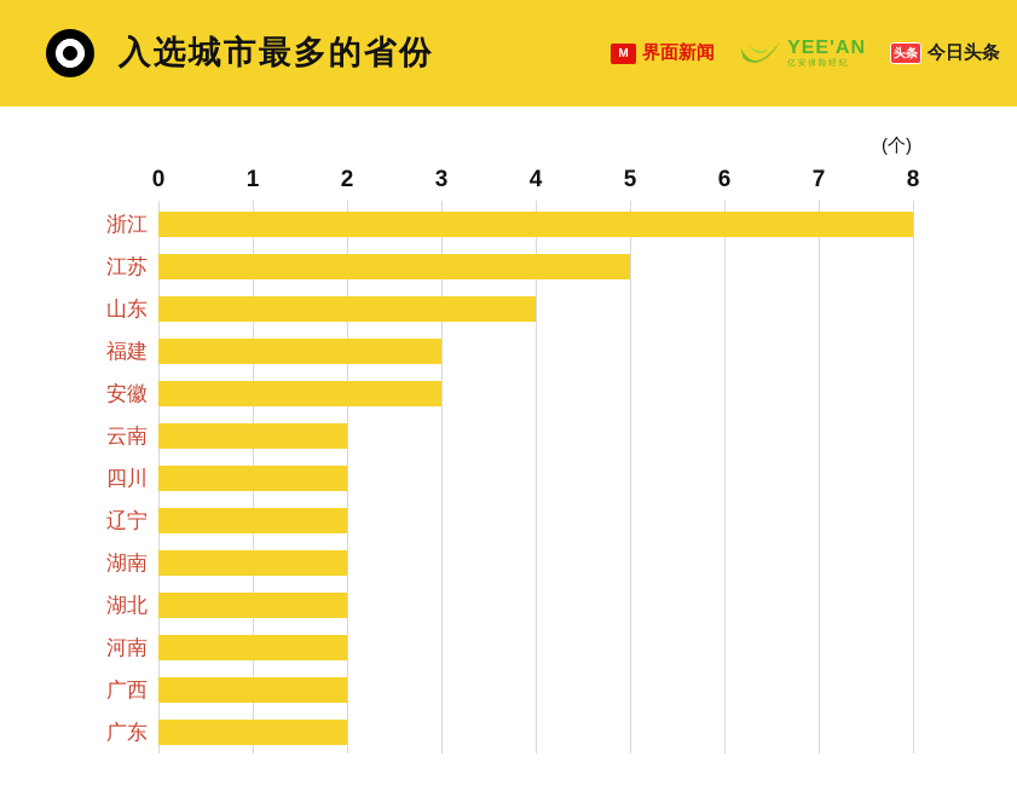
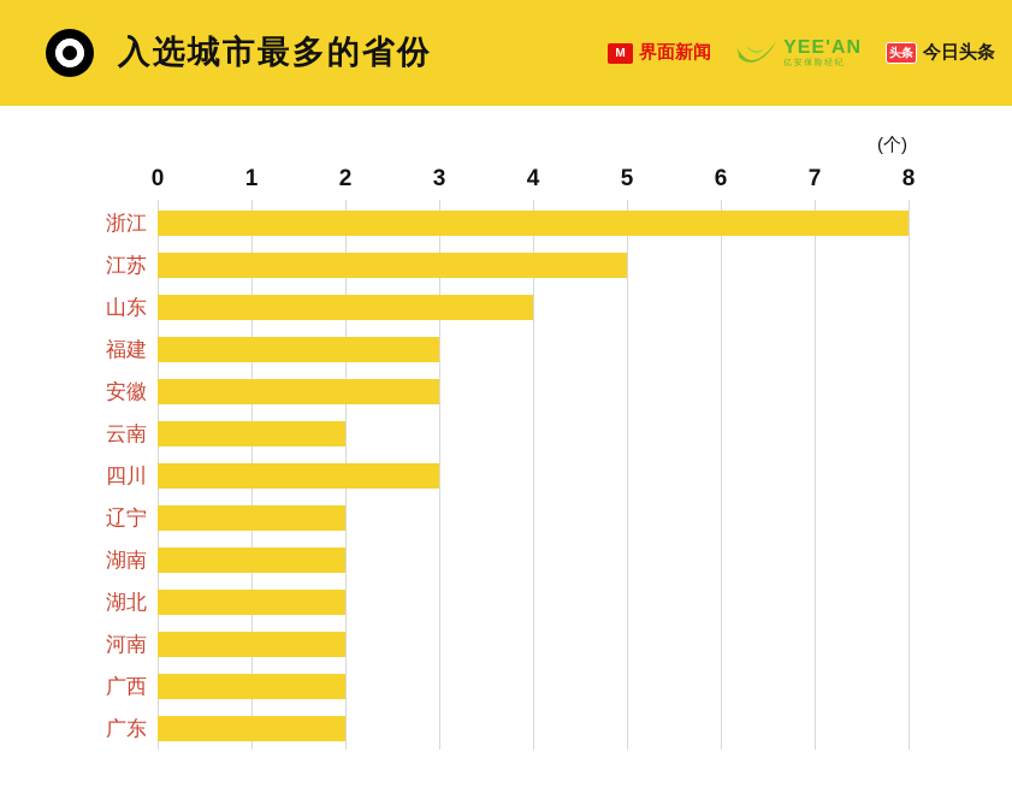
四川: 2 -> 3
